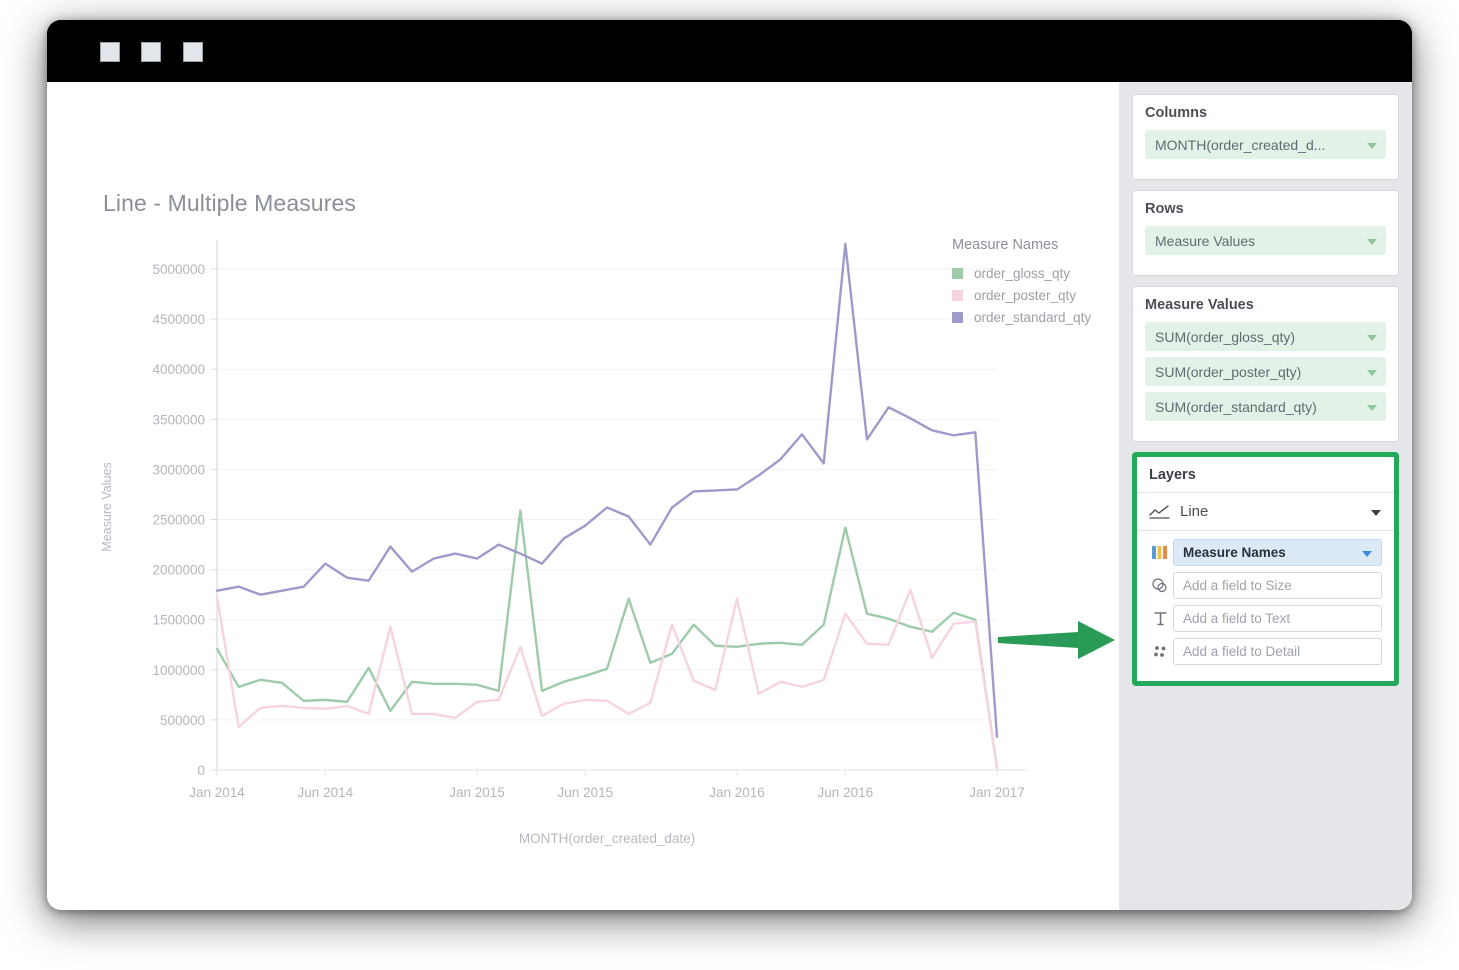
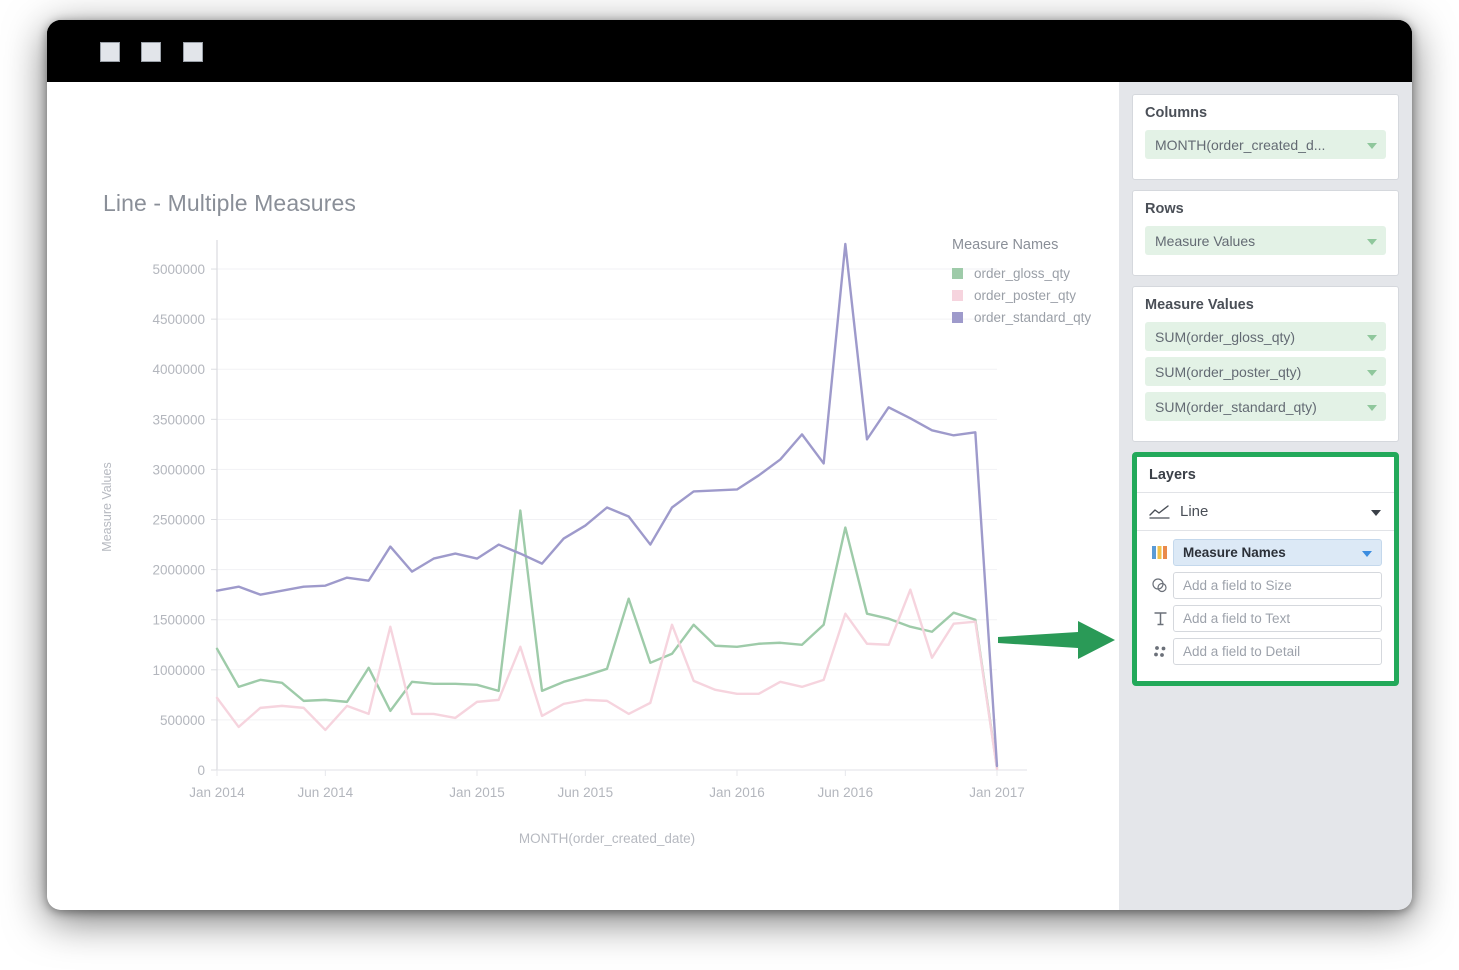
order_poster_qty/Jan 2014: 1730000 -> 720000
order_poster_qty/Jun 2014: 610000 -> 400000
order_standard_qty/Jun 2014: 2060000 -> 1840000
order_poster_qty/Jan 2016: 1710000 -> 760000
order_standard_qty/Jan 2017: 330000 -> 40000
